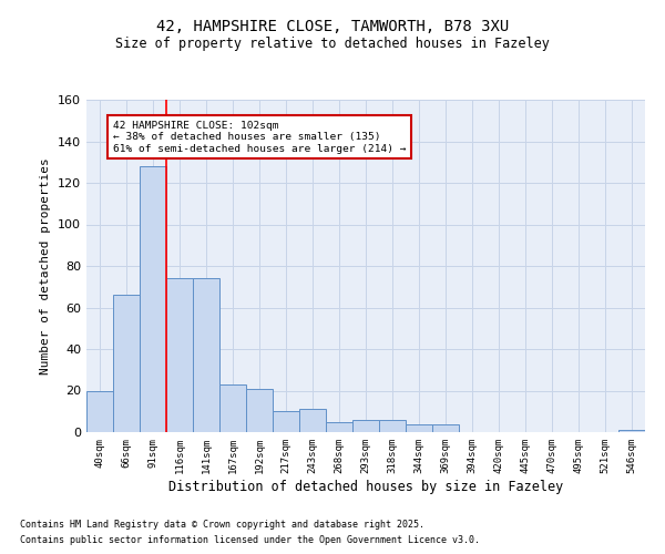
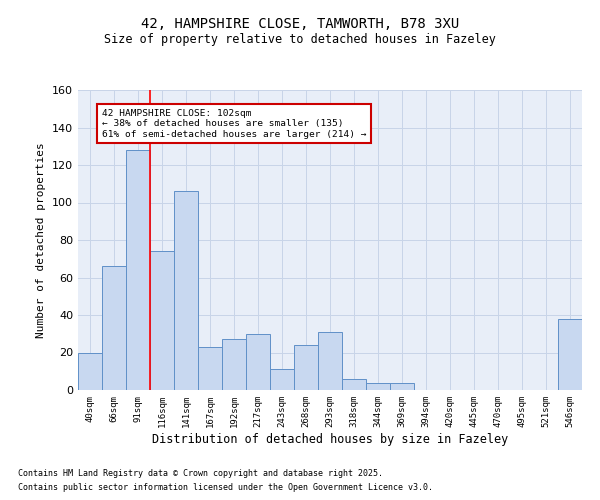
141sqm: 74 -> 106
192sqm: 21 -> 27
217sqm: 10 -> 30
268sqm: 5 -> 24
293sqm: 6 -> 31
546sqm: 1 -> 38
